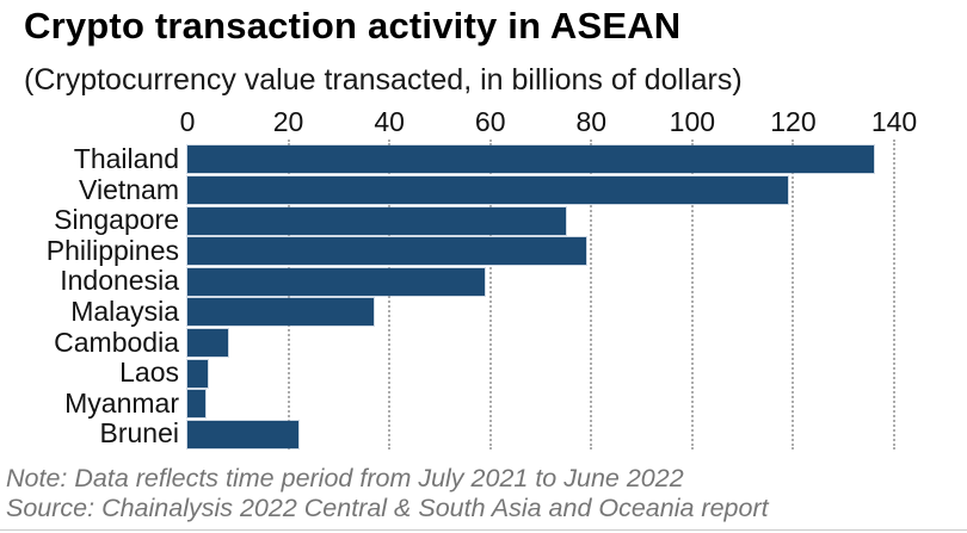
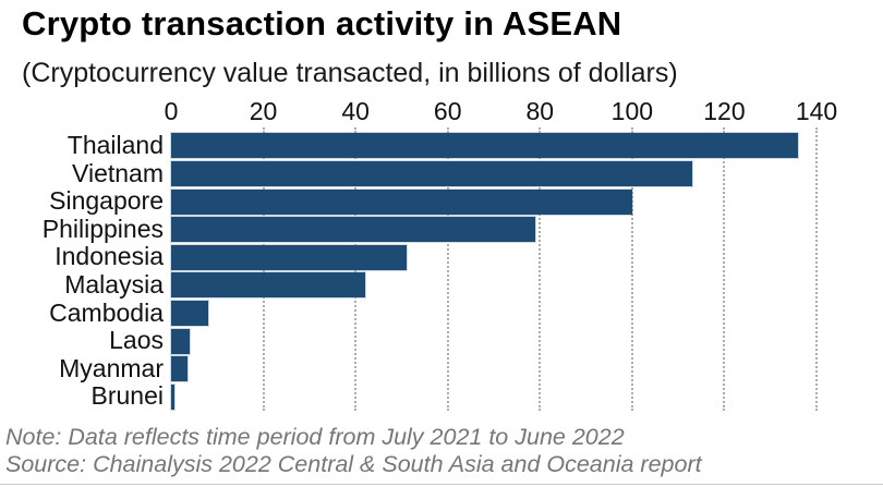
Vietnam: 119 -> 113
Singapore: 75 -> 100
Indonesia: 59 -> 51
Malaysia: 37 -> 42
Brunei: 22 -> 1
